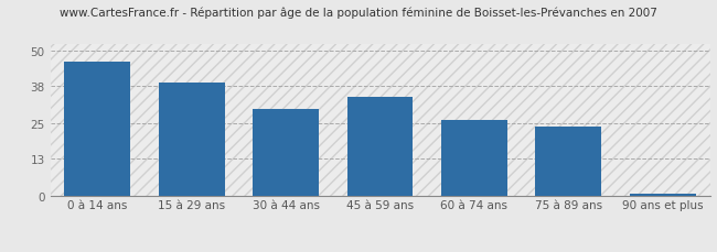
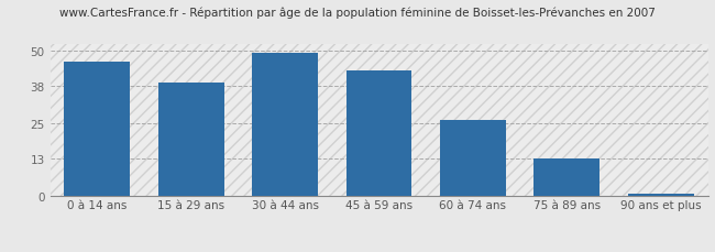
30 à 44 ans: 30 -> 49
45 à 59 ans: 34 -> 43
75 à 89 ans: 24 -> 13
